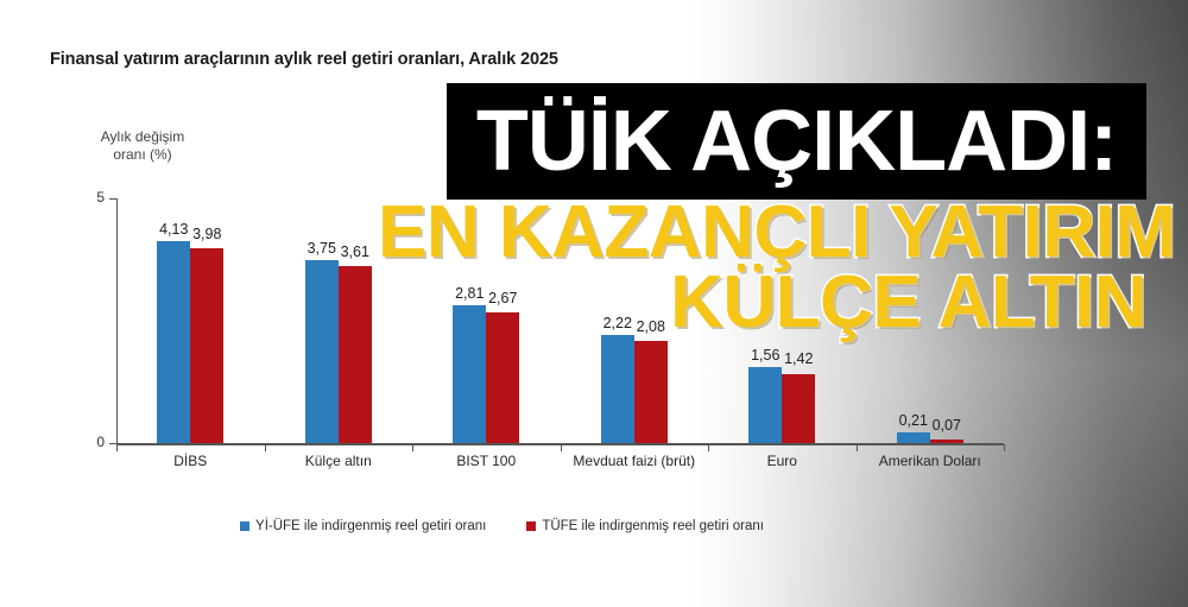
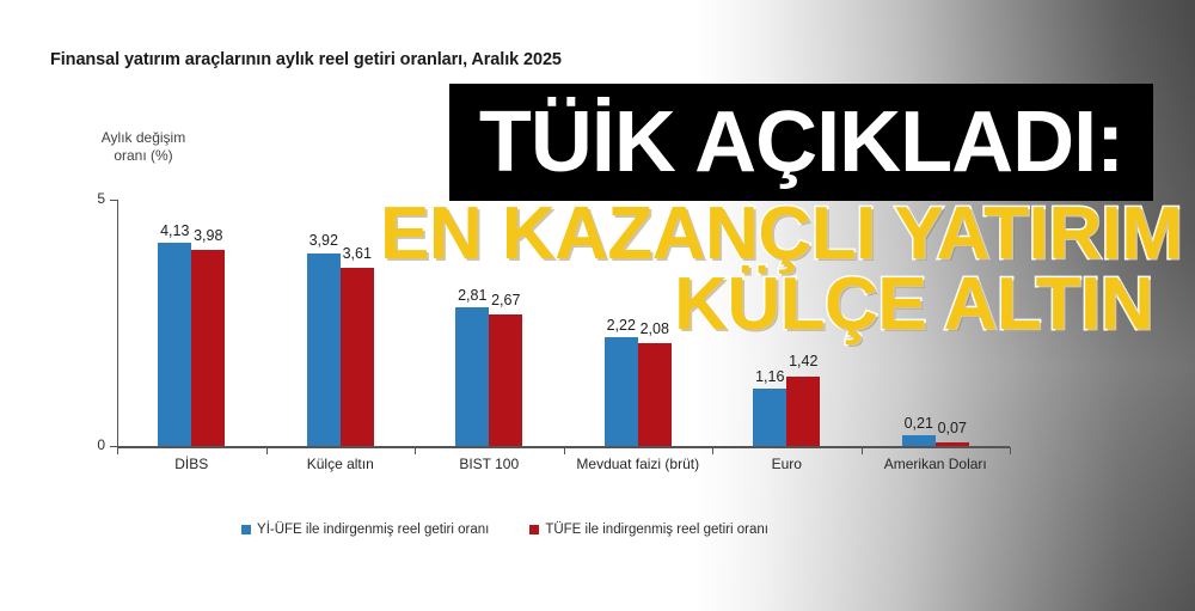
Yİ-ÜFE ile indirgenmiş reel getiri oranı/Külçe altın: 3,75 -> 3,92
Yİ-ÜFE ile indirgenmiş reel getiri oranı/Euro: 1,56 -> 1,16
